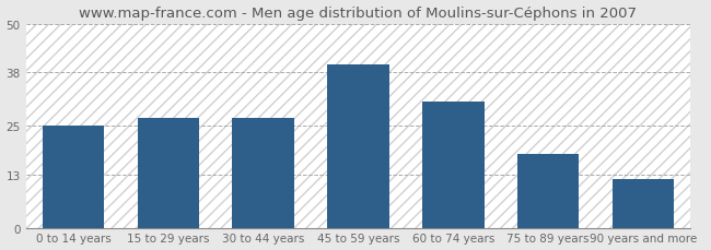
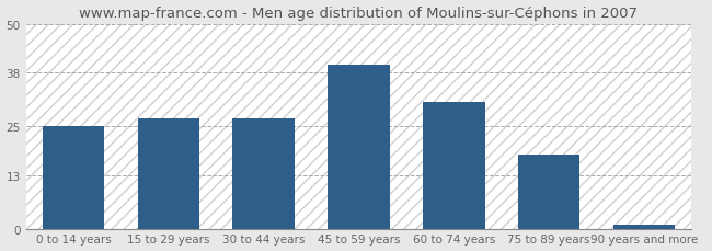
90 years and more: 12 -> 1
